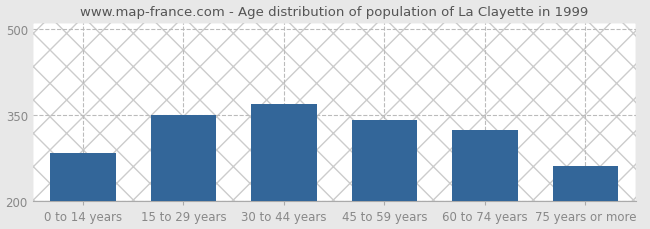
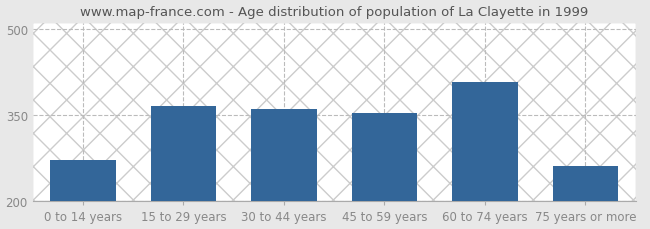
0 to 14 years: 284 -> 272
15 to 29 years: 350 -> 365
30 to 44 years: 370 -> 360
45 to 59 years: 342 -> 354
60 to 74 years: 324 -> 408
